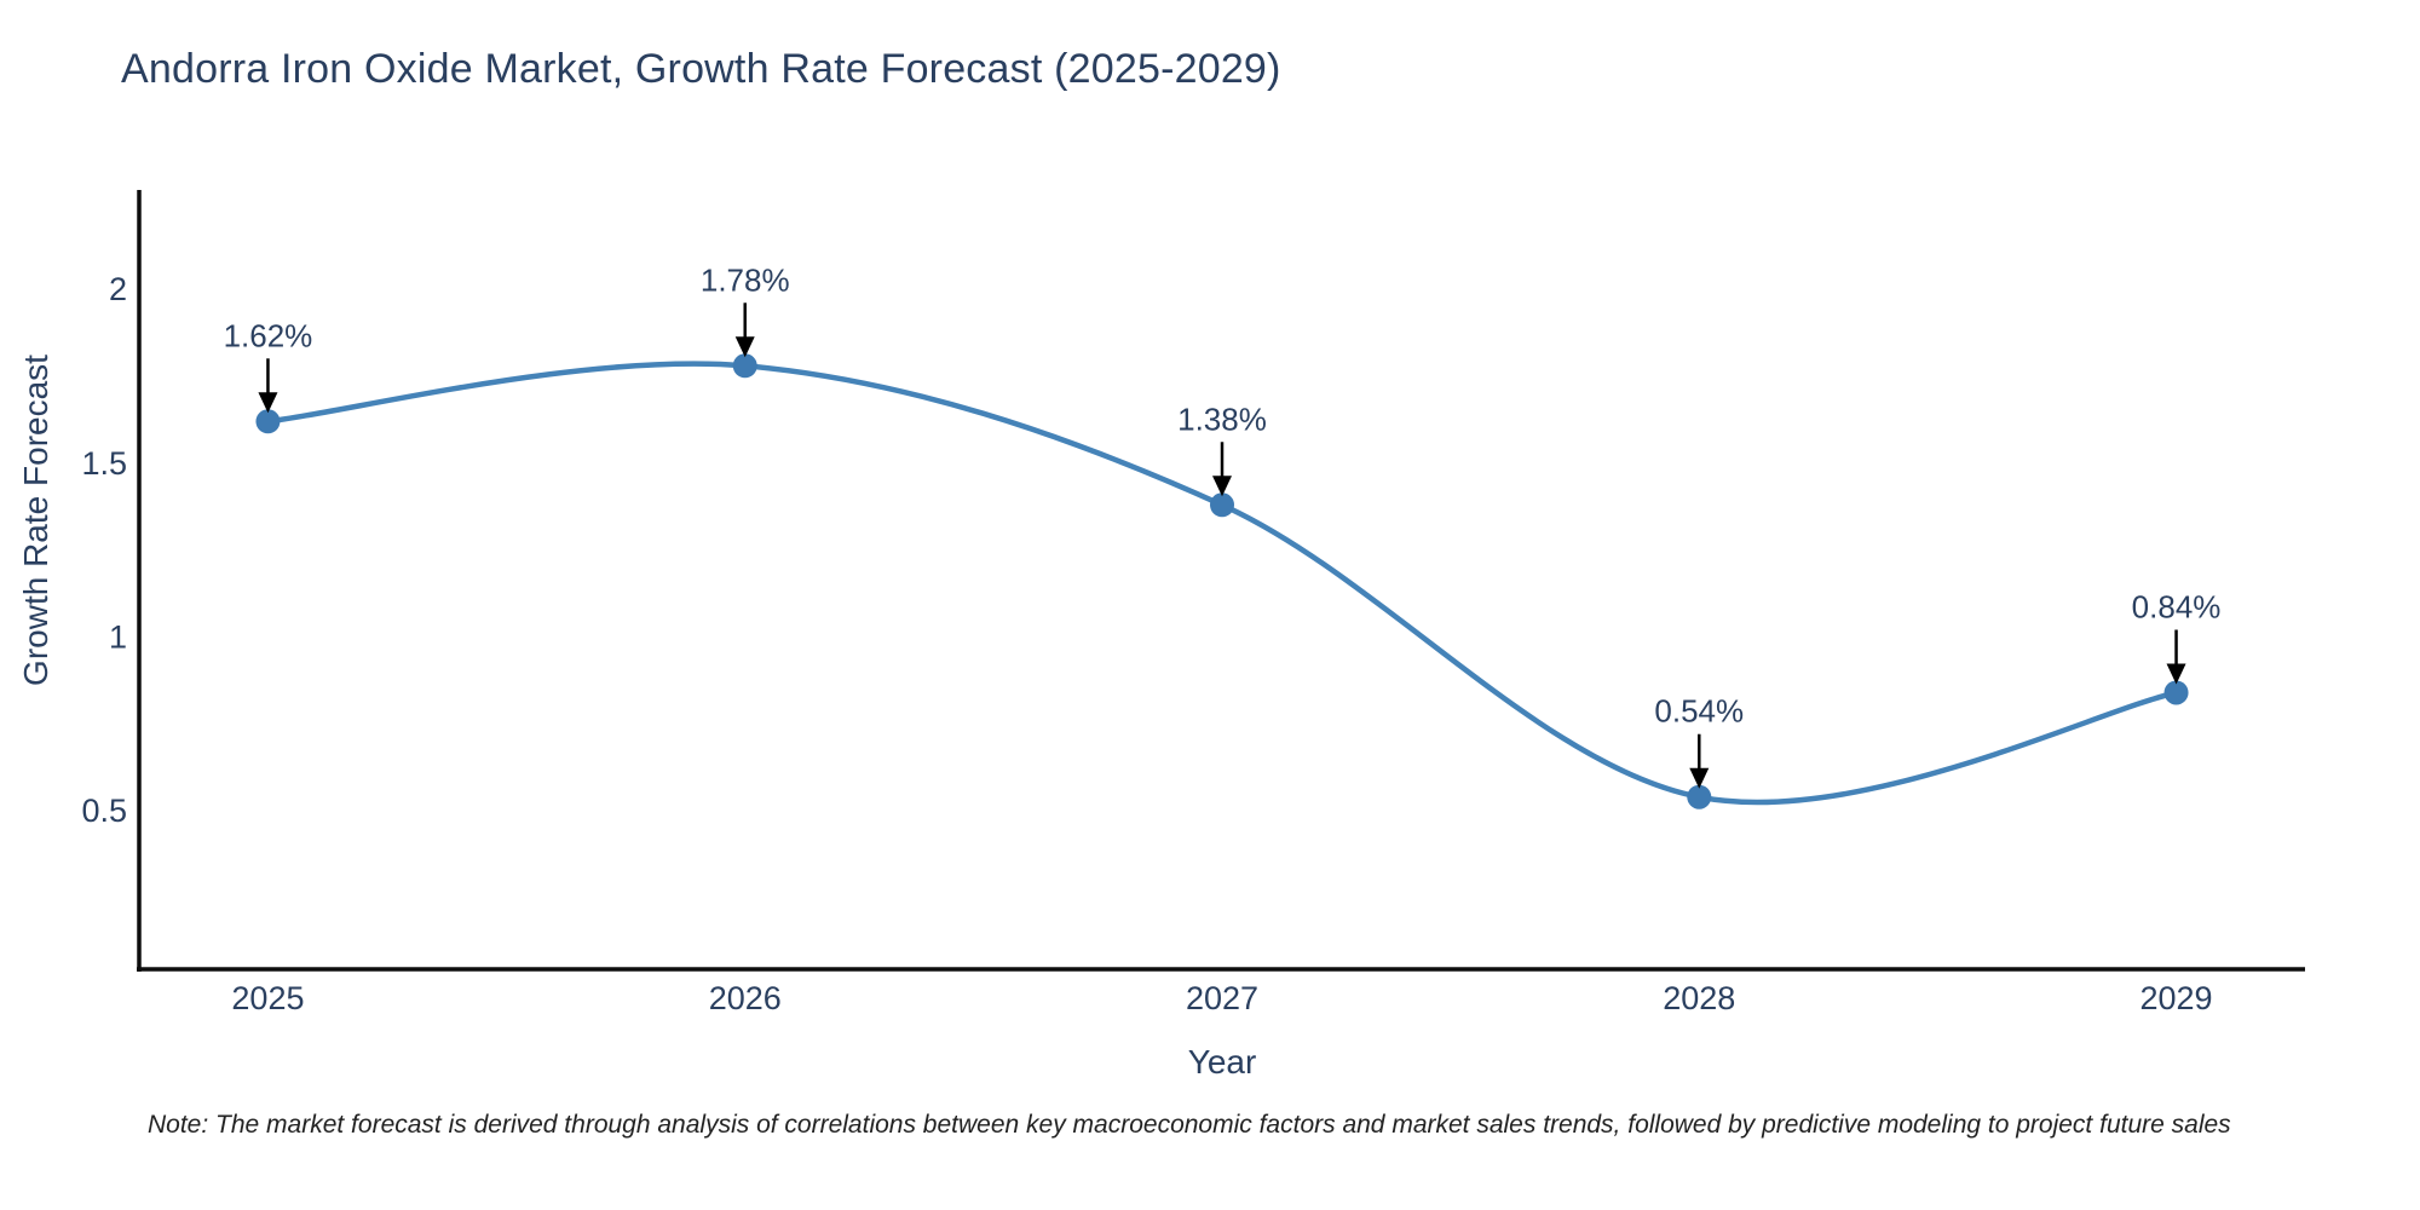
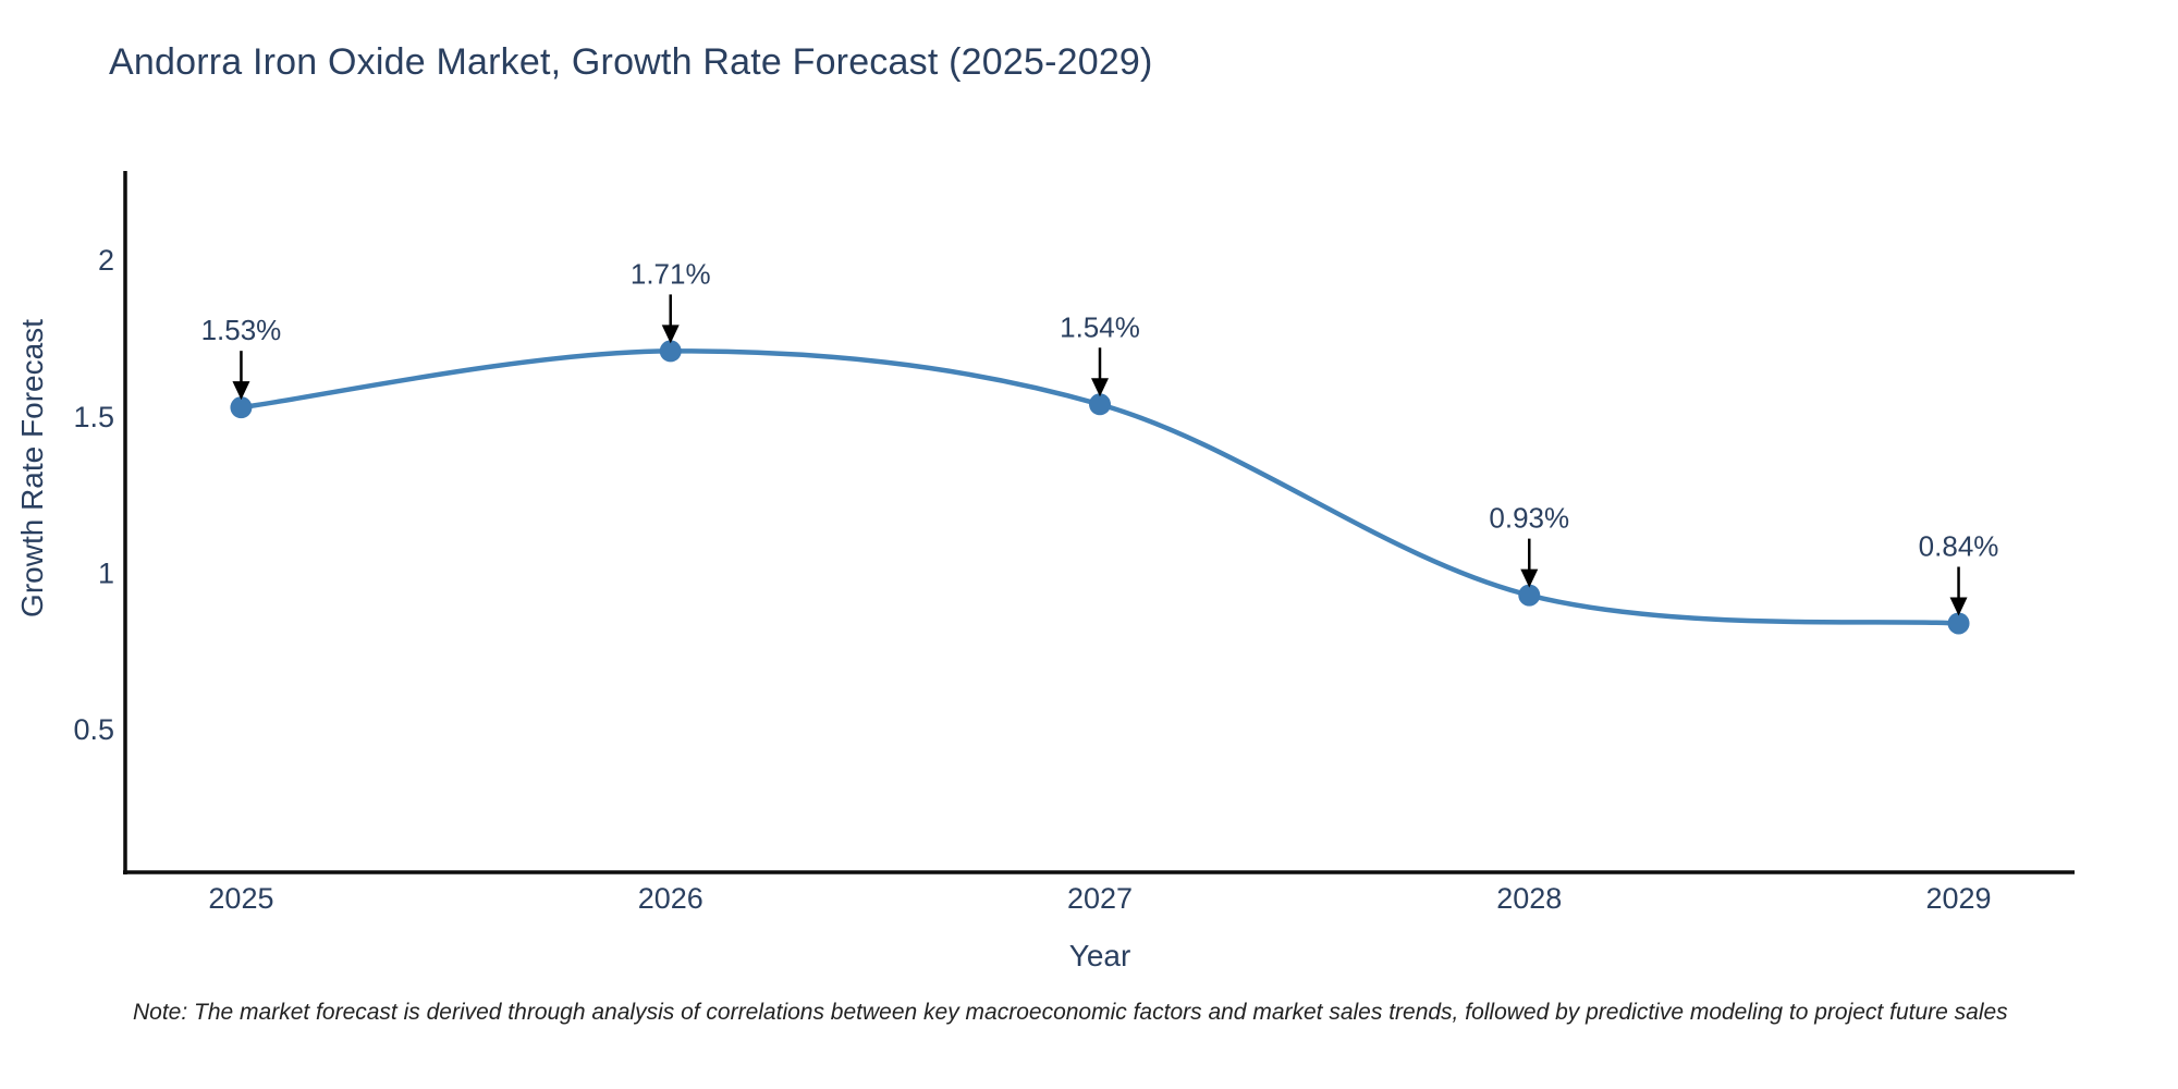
2025: 1.62% -> 1.53%
2026: 1.78% -> 1.71%
2027: 1.38% -> 1.54%
2028: 0.54% -> 0.93%
